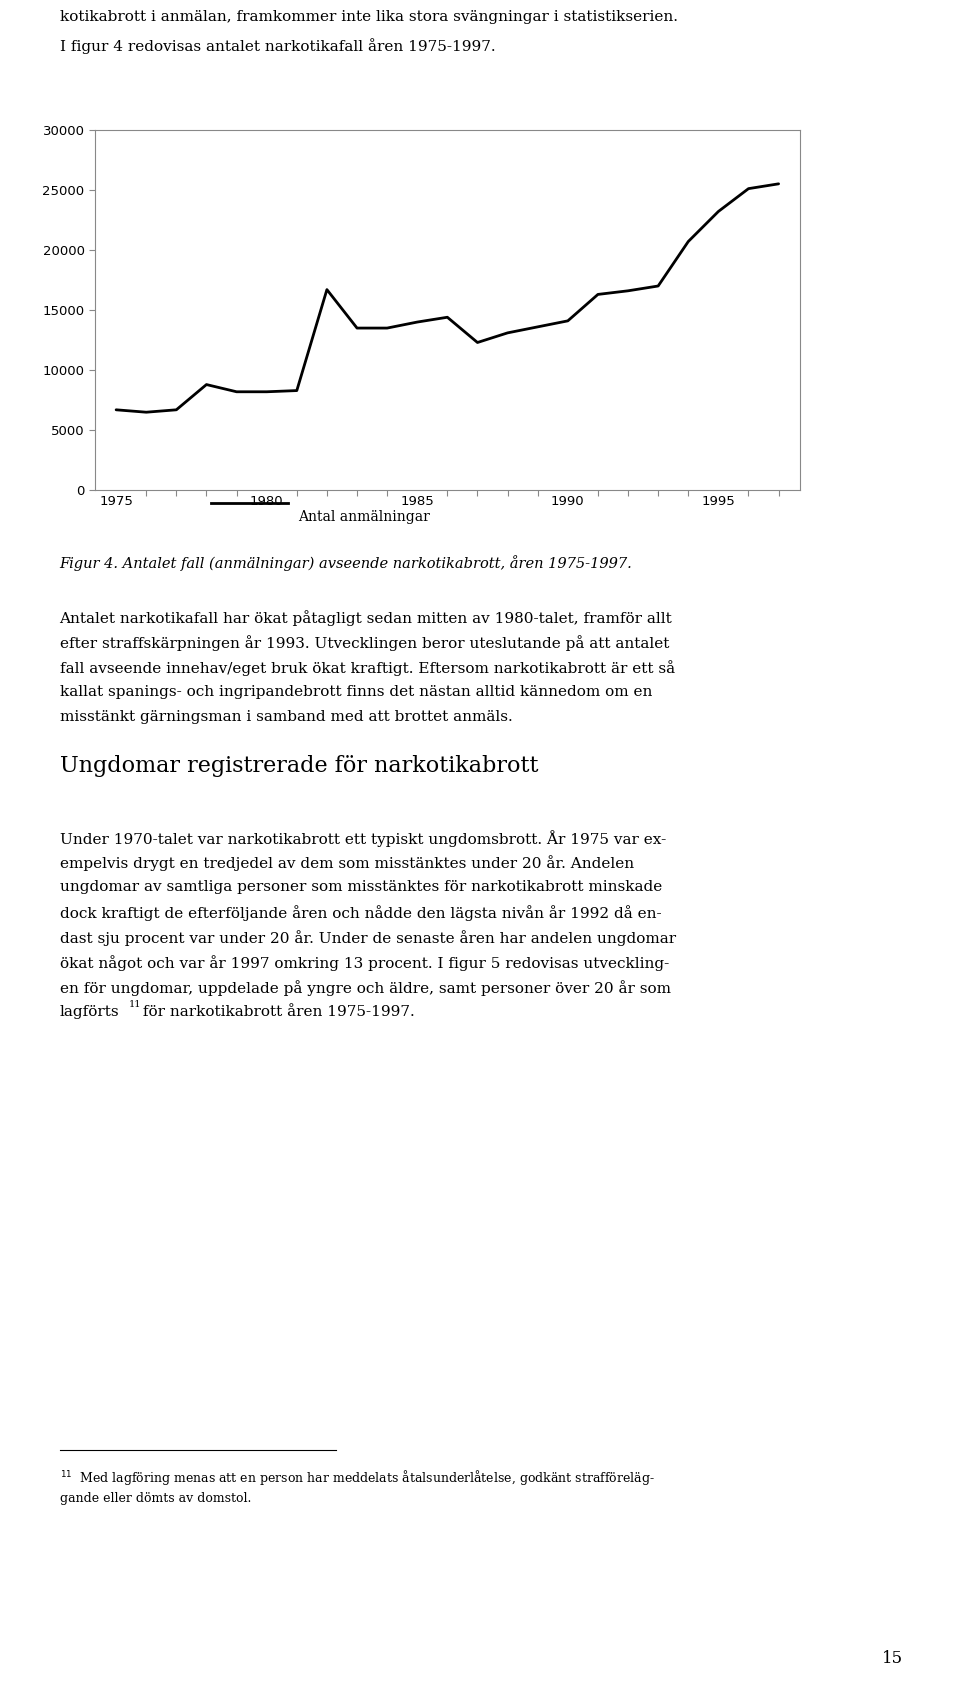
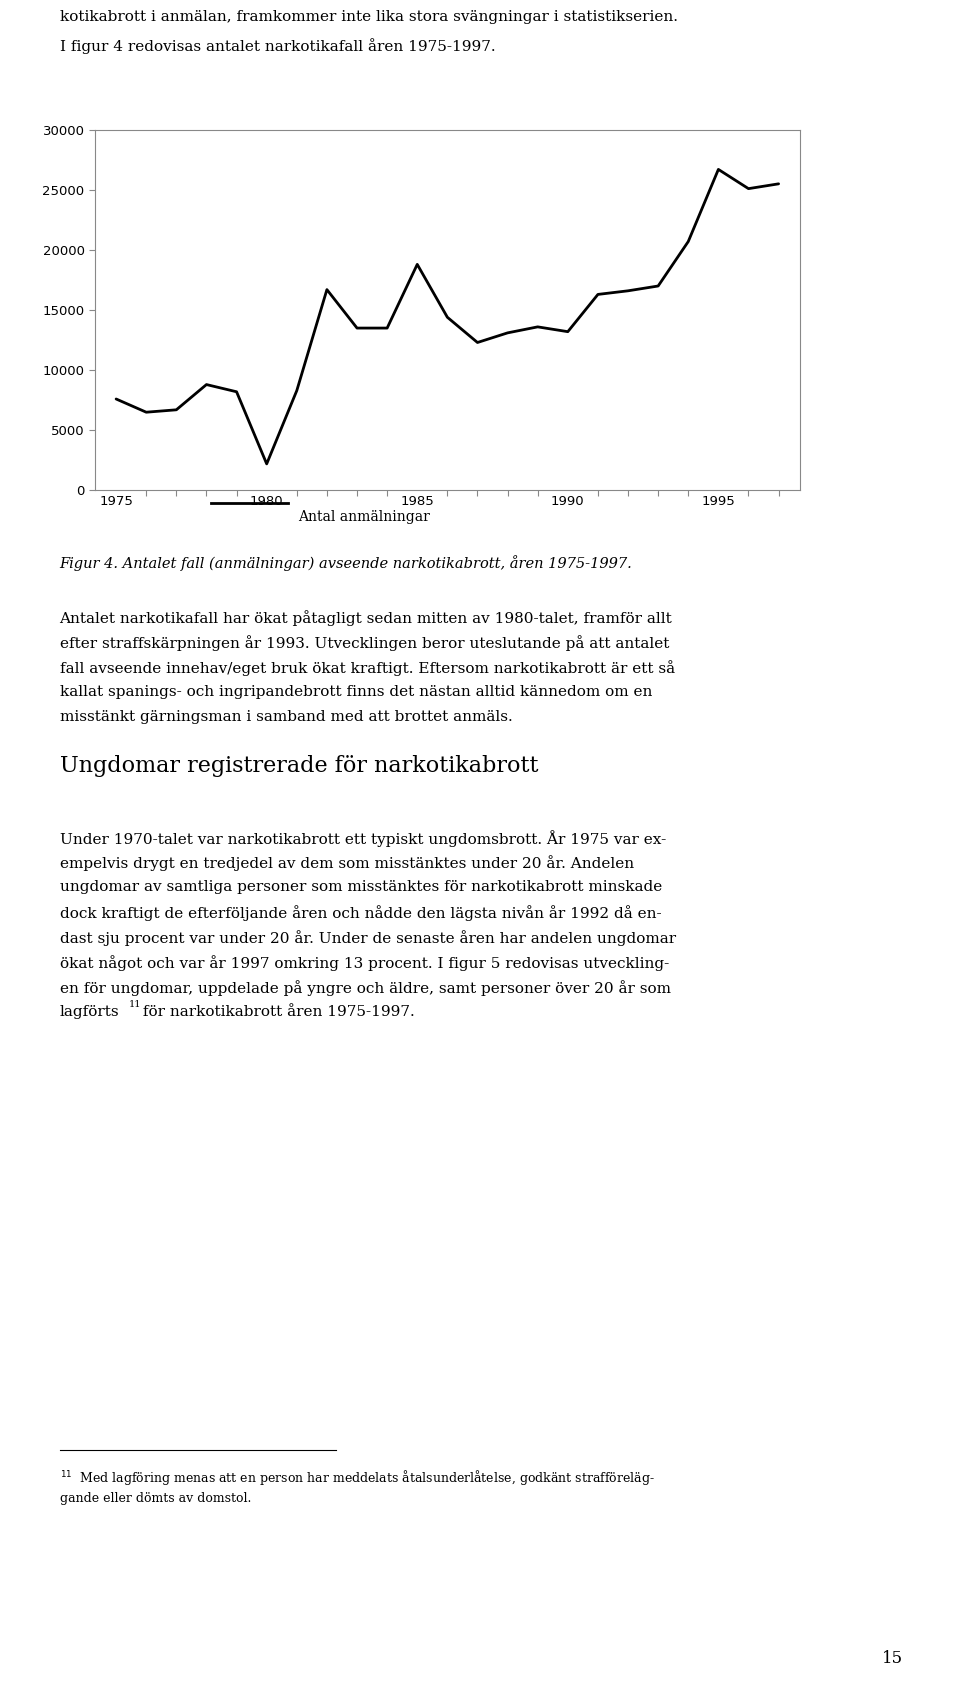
1975: 6700 -> 7600
1980: 8200 -> 2200
1985: 14000 -> 18800
1990: 14100 -> 13200
1995: 23200 -> 26700
